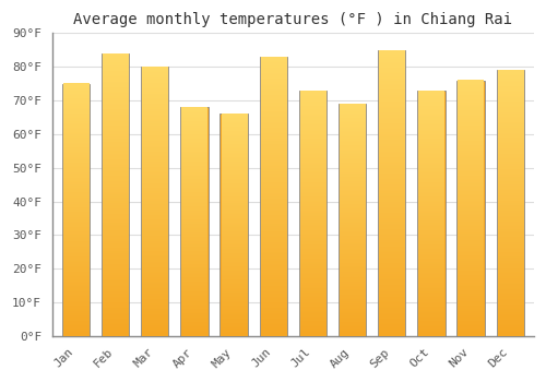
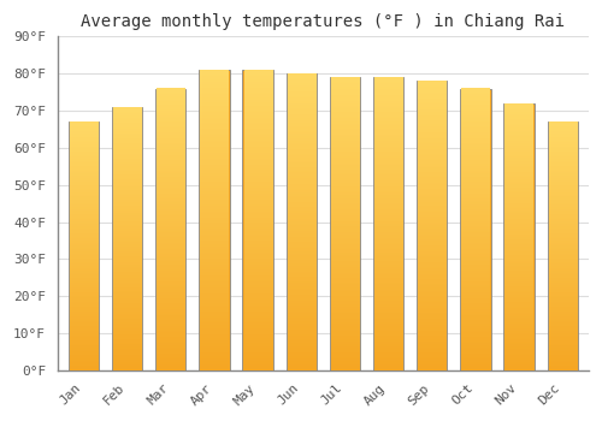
Jan: 75°F -> 67°F
Feb: 84°F -> 71°F
Mar: 80°F -> 76°F
Apr: 68°F -> 81°F
May: 66°F -> 81°F
Jun: 83°F -> 80°F
Jul: 73°F -> 79°F
Aug: 69°F -> 79°F
Sep: 85°F -> 78°F
Oct: 73°F -> 76°F
Nov: 76°F -> 72°F
Dec: 79°F -> 67°F
